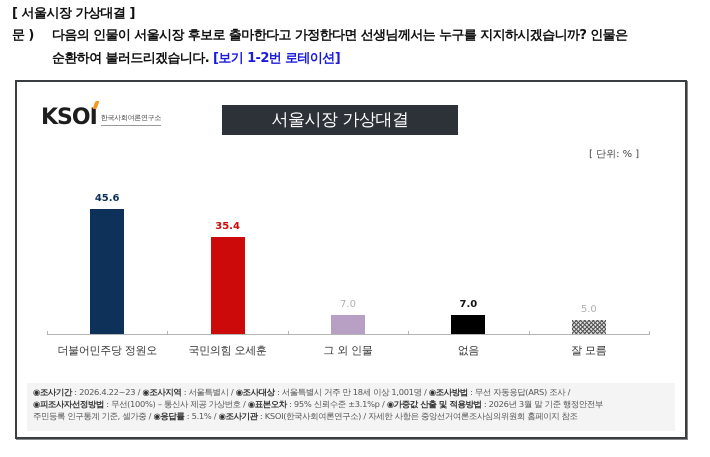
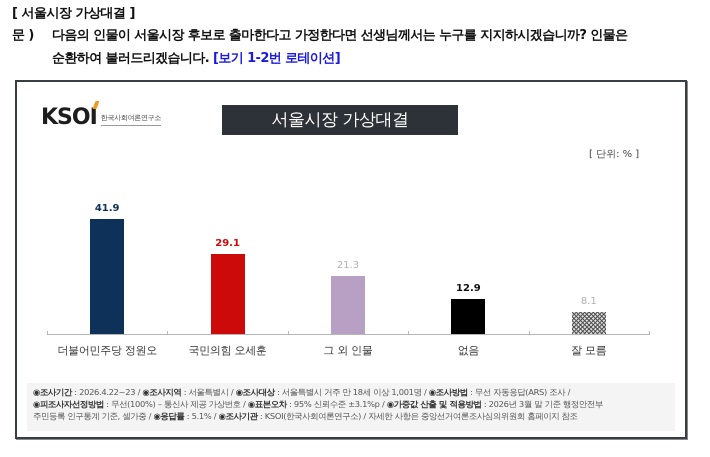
더불어민주당 정원오: 45.6 -> 41.9
국민의힘 오세훈: 35.4 -> 29.1
그 외 인물: 7.0 -> 21.3
없음: 7.0 -> 12.9
잘 모름: 5.0 -> 8.1
